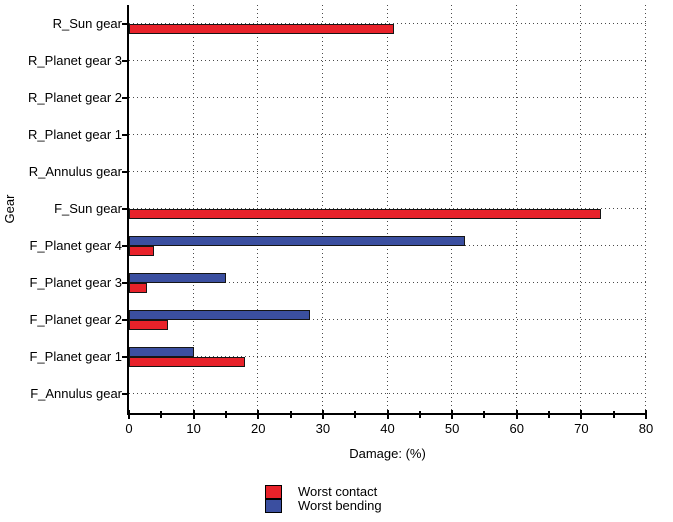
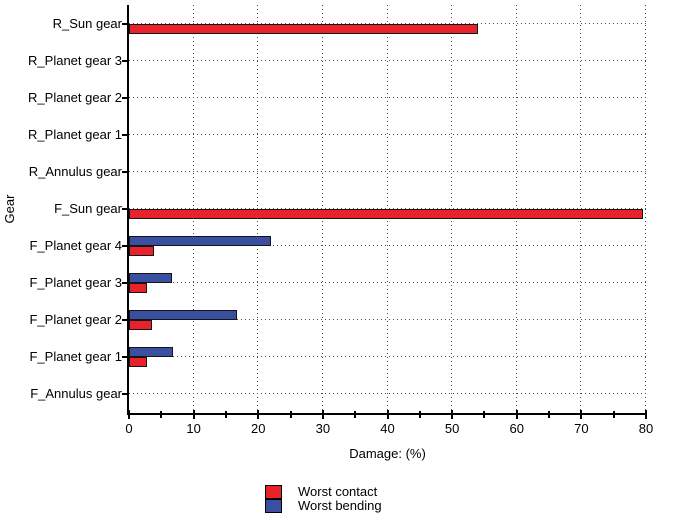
Worst contact/R_Sun gear: 41 -> 54
Worst contact/F_Sun gear: 73 -> 80
Worst bending/F_Planet gear 4: 52 -> 22
Worst bending/F_Planet gear 3: 15 -> 7
Worst contact/F_Planet gear 2: 6 -> 4
Worst bending/F_Planet gear 2: 28 -> 17
Worst contact/F_Planet gear 1: 18 -> 3
Worst bending/F_Planet gear 1: 10 -> 7
